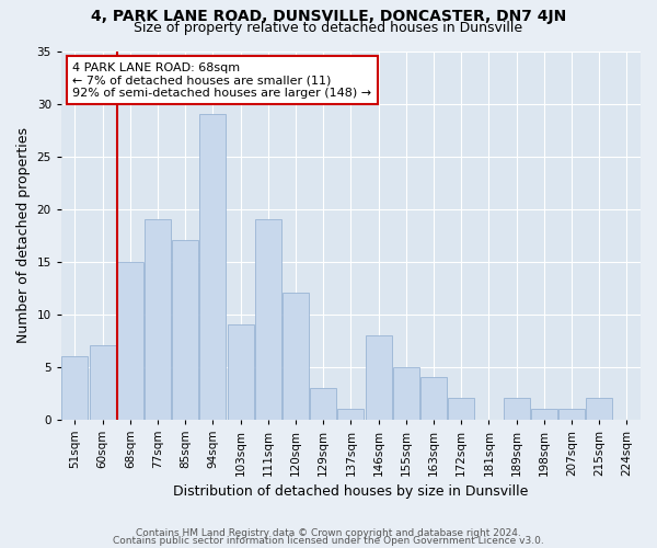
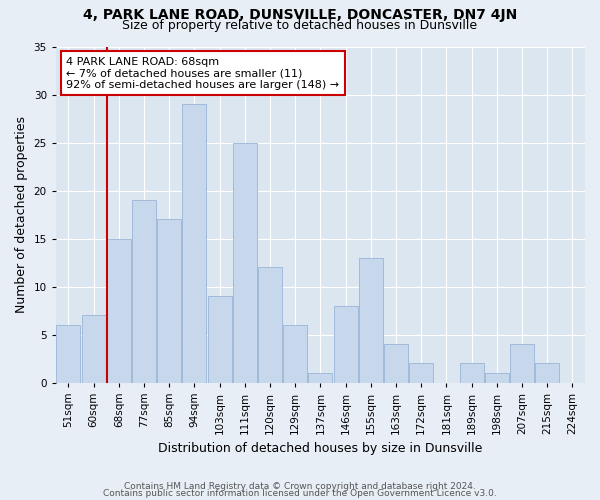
111sqm: 19 -> 25
129sqm: 3 -> 6
155sqm: 5 -> 13
207sqm: 1 -> 4
